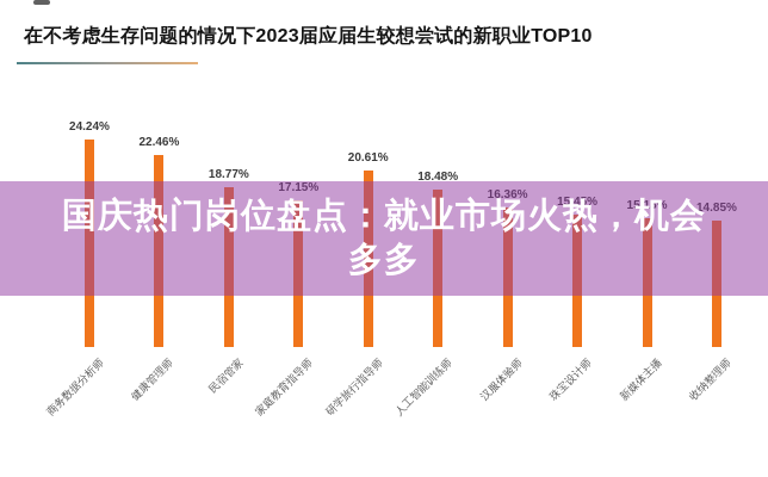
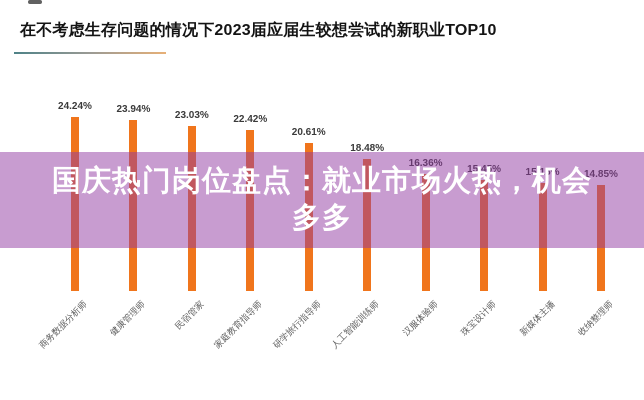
健康管理师: 22.46% -> 23.94%
民宿管家: 18.77% -> 23.03%
家庭教育指导师: 17.15% -> 22.42%
